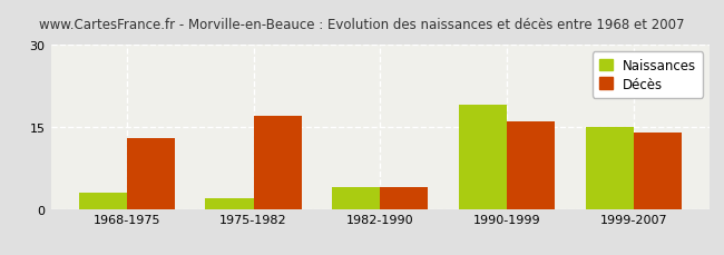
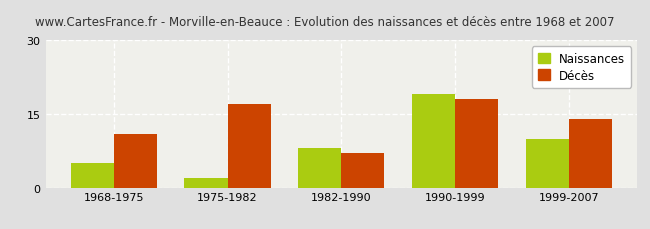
Naissances/1968-1975: 3 -> 5
Décès/1968-1975: 13 -> 11
Naissances/1982-1990: 4 -> 8
Décès/1982-1990: 4 -> 7
Décès/1990-1999: 16 -> 18
Naissances/1999-2007: 15 -> 10
